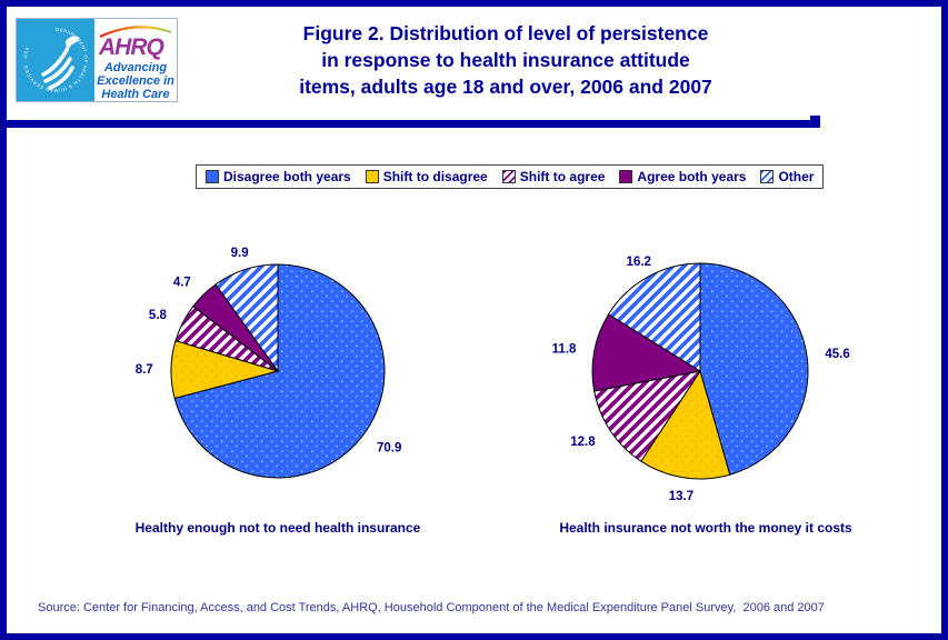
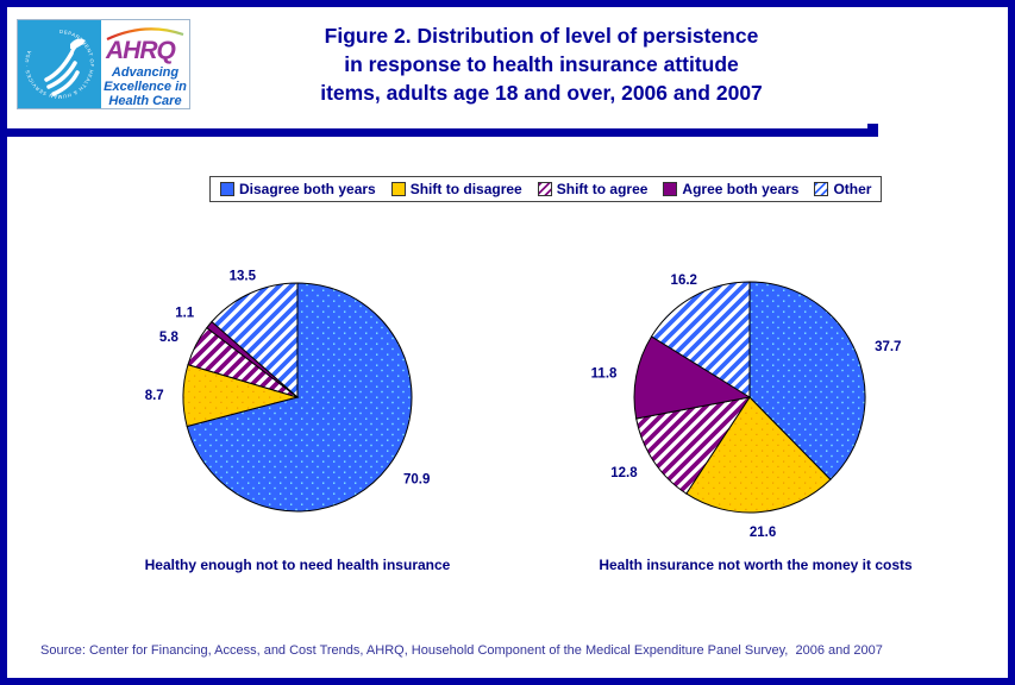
Healthy enough not to need health insurance/Agree both years: 4.7 -> 1.1
Healthy enough not to need health insurance/Other: 9.9 -> 13.5
Health insurance not worth the money it costs/Disagree both years: 45.6 -> 37.7
Health insurance not worth the money it costs/Shift to disagree: 13.7 -> 21.6
